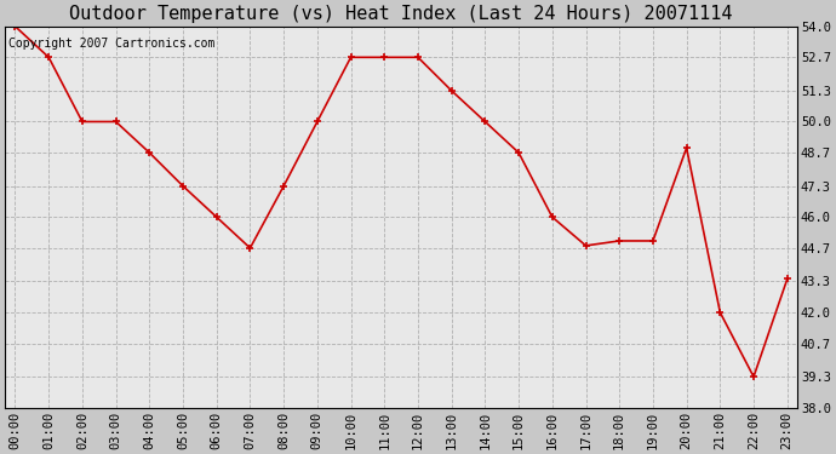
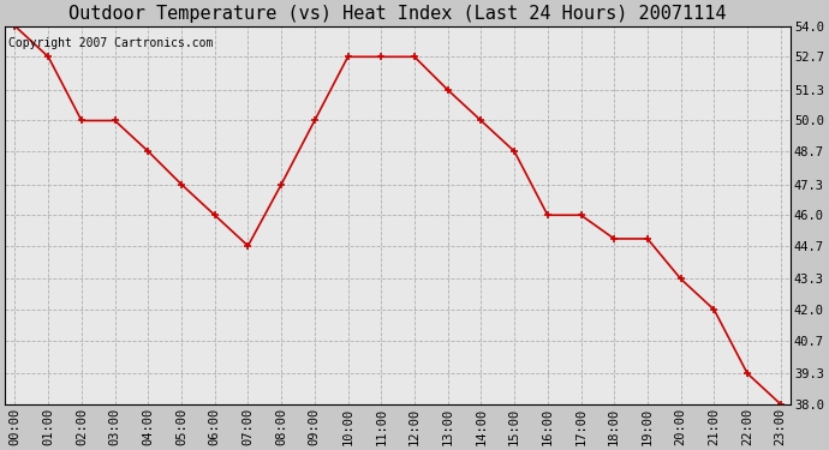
17:00: 44.8 -> 46.0
20:00: 48.9 -> 43.3
23:00: 43.4 -> 38.0
